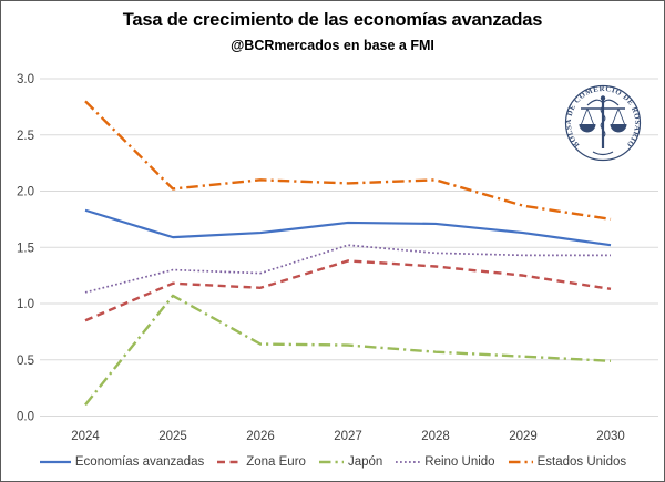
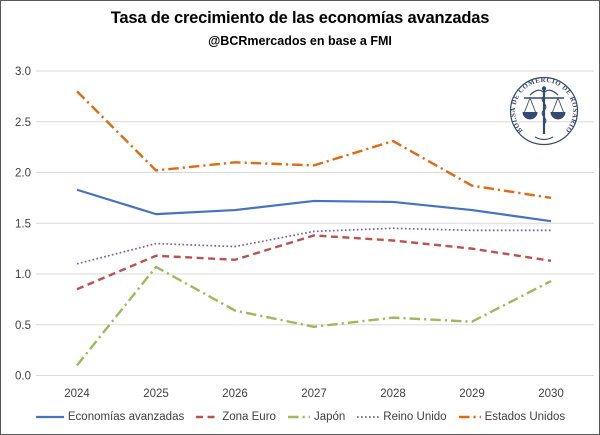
Japón/2027: 0.63 -> 0.48
Reino Unido/2027: 1.52 -> 1.42
Estados Unidos/2028: 2.10 -> 2.31
Japón/2030: 0.49 -> 0.93
